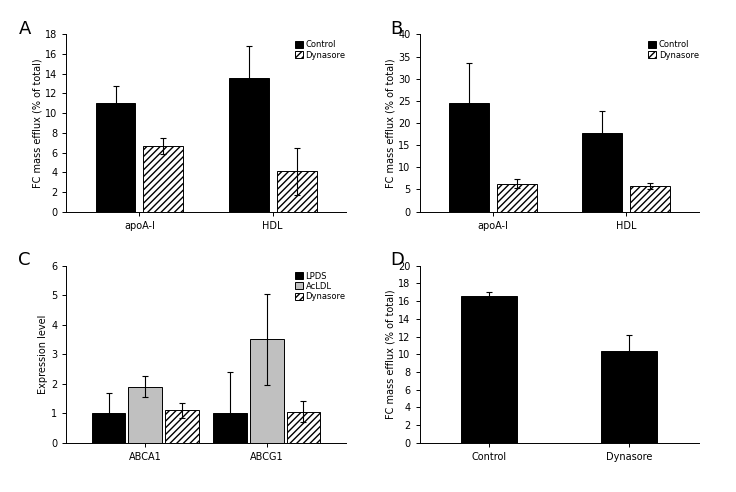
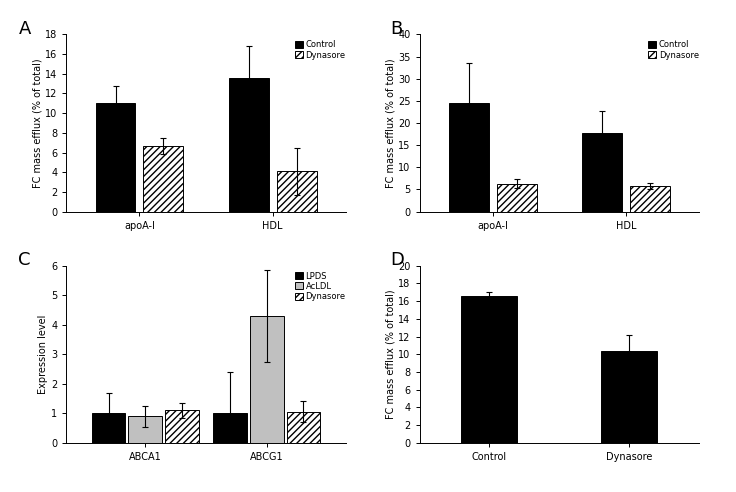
AcLDL/ABCA1: 1.9 -> 0.9
AcLDL/ABCG1: 3.5 -> 4.3
